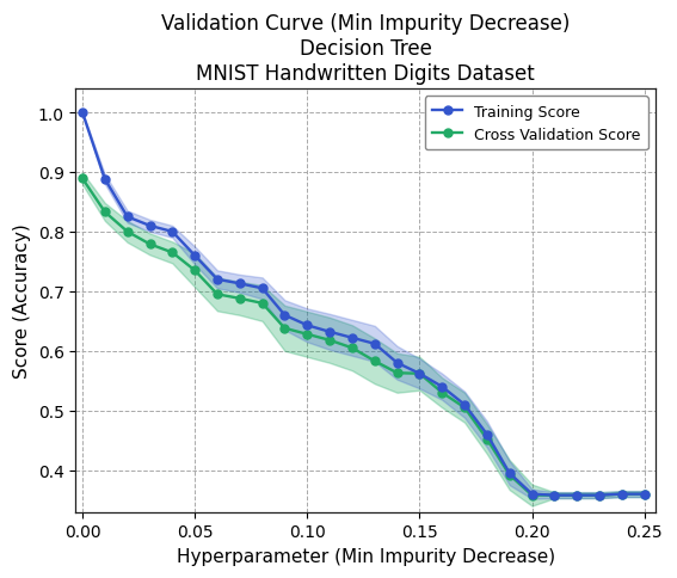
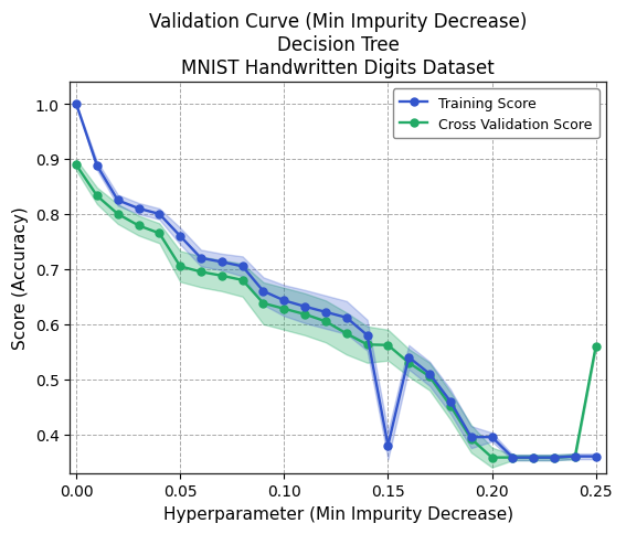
Cross Validation Score/0.05: 0.735 -> 0.705
Training Score/0.15: 0.562 -> 0.380
Training Score/0.20: 0.360 -> 0.395
Cross Validation Score/0.25: 0.360 -> 0.560
